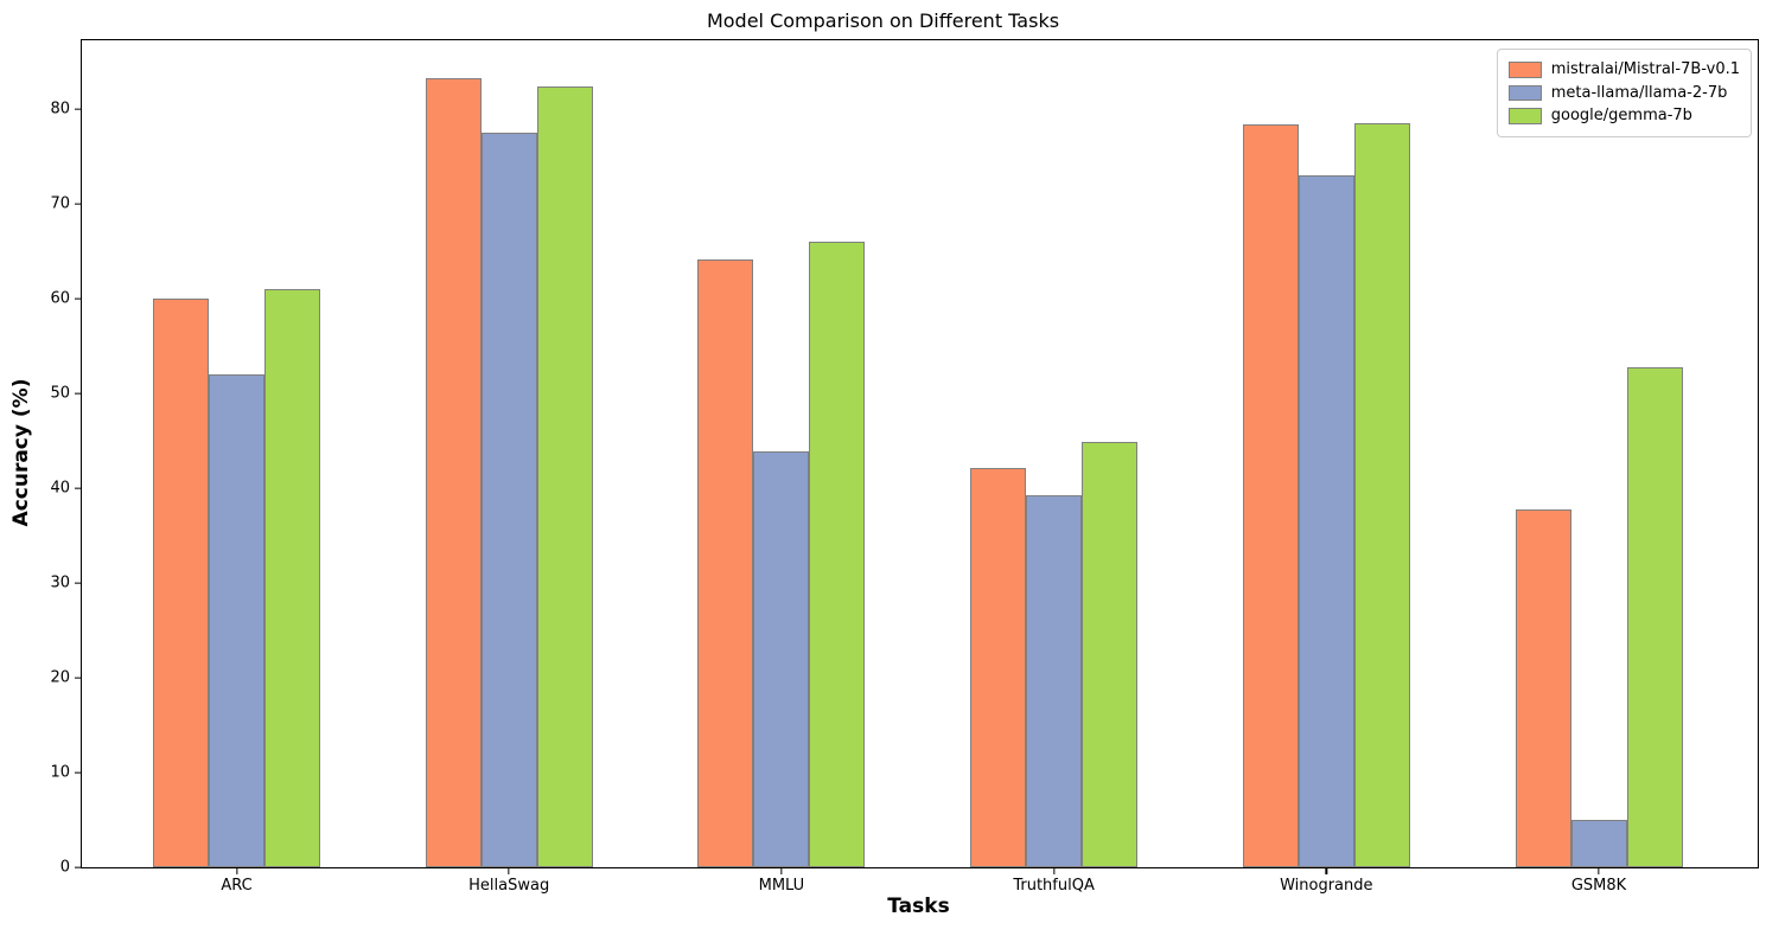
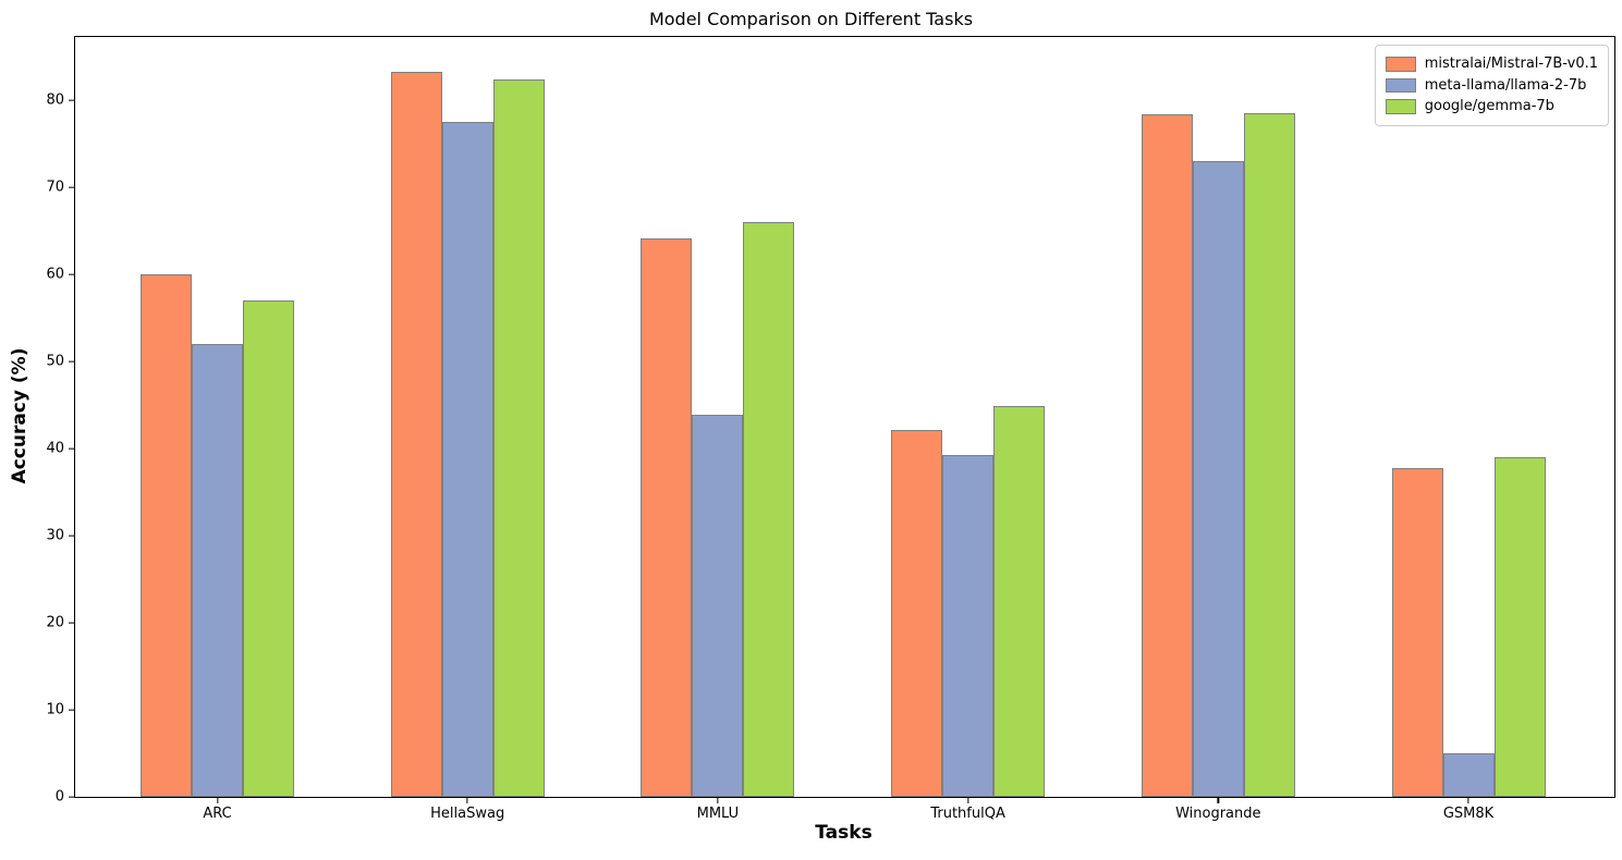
google/gemma-7b/ARC: 61 -> 57
google/gemma-7b/GSM8K: 53 -> 39
